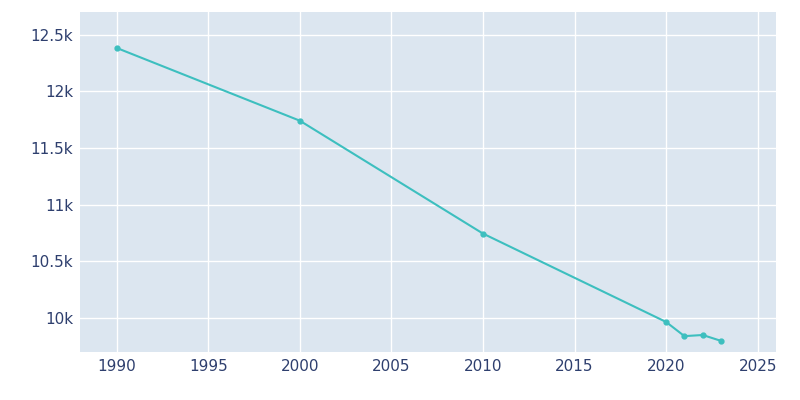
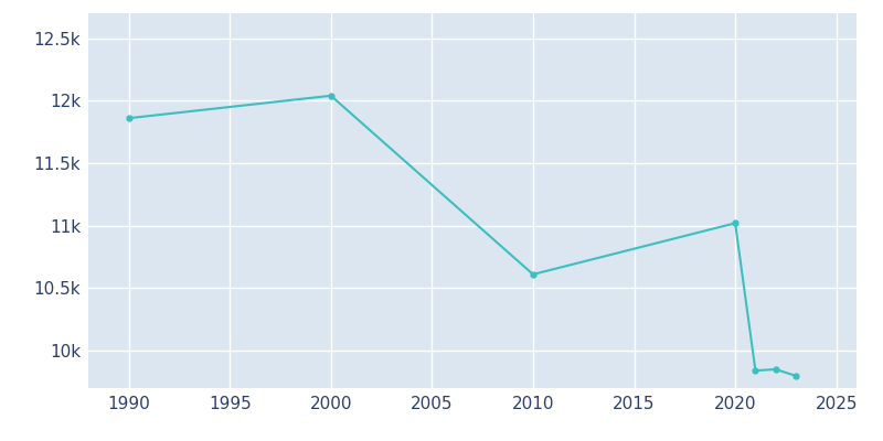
1990: 12.38k -> 11.86k
2000: 11.74k -> 12.04k
2010: 10.74k -> 10.61k
2020: 9.96k -> 11.02k
